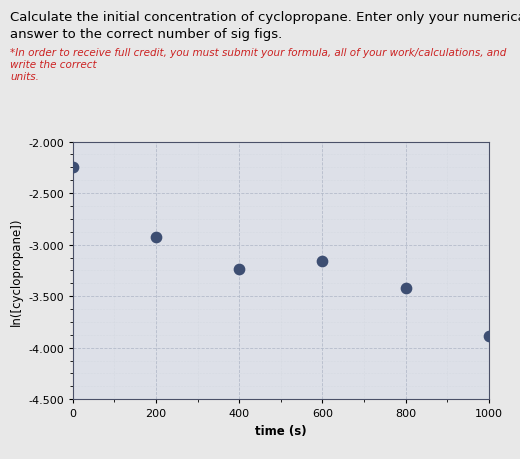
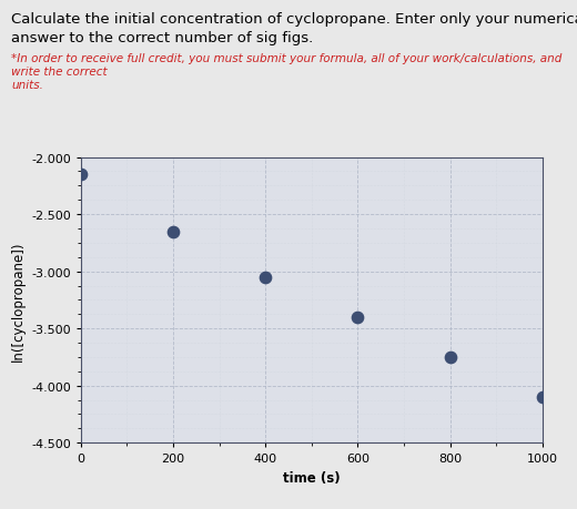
0: -2.25 -> -2.15
200: -2.93 -> -2.65
400: -3.24 -> -3.05
600: -3.16 -> -3.40
800: -3.42 -> -3.75
1000: -3.89 -> -4.10
